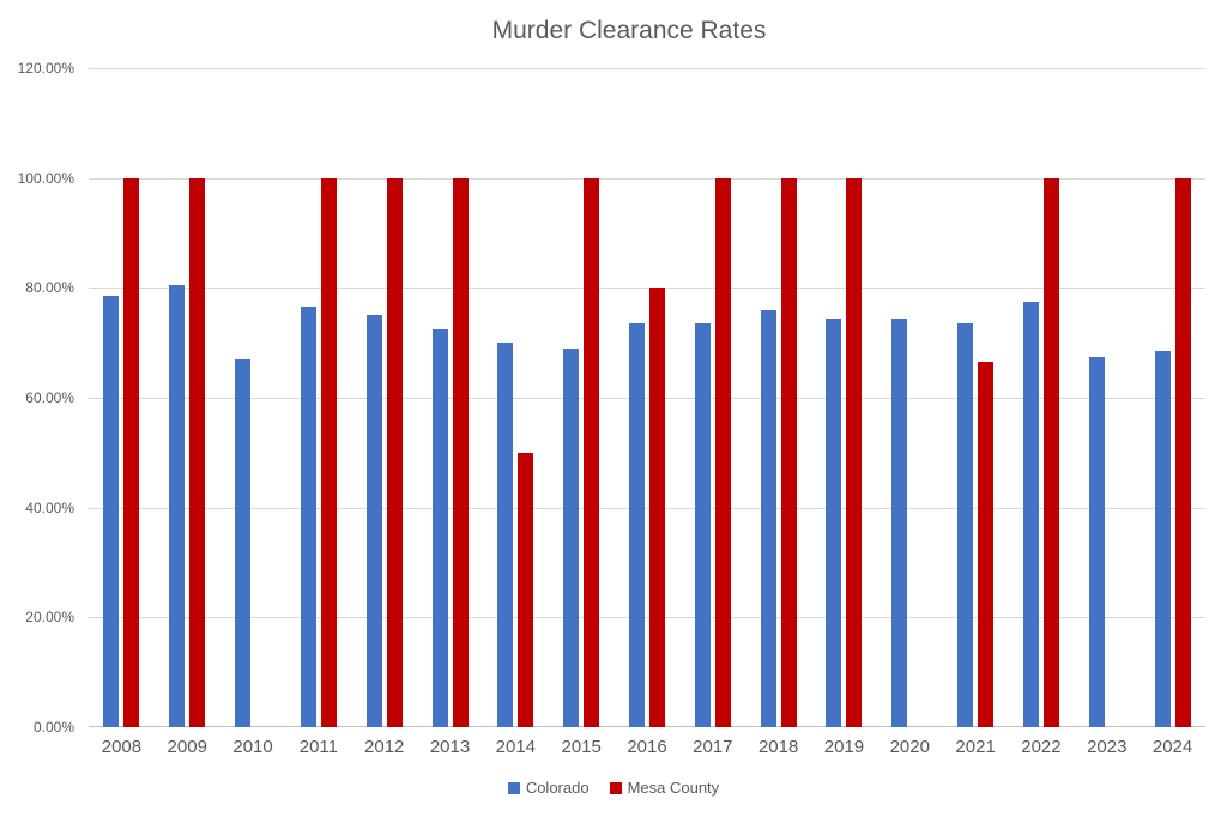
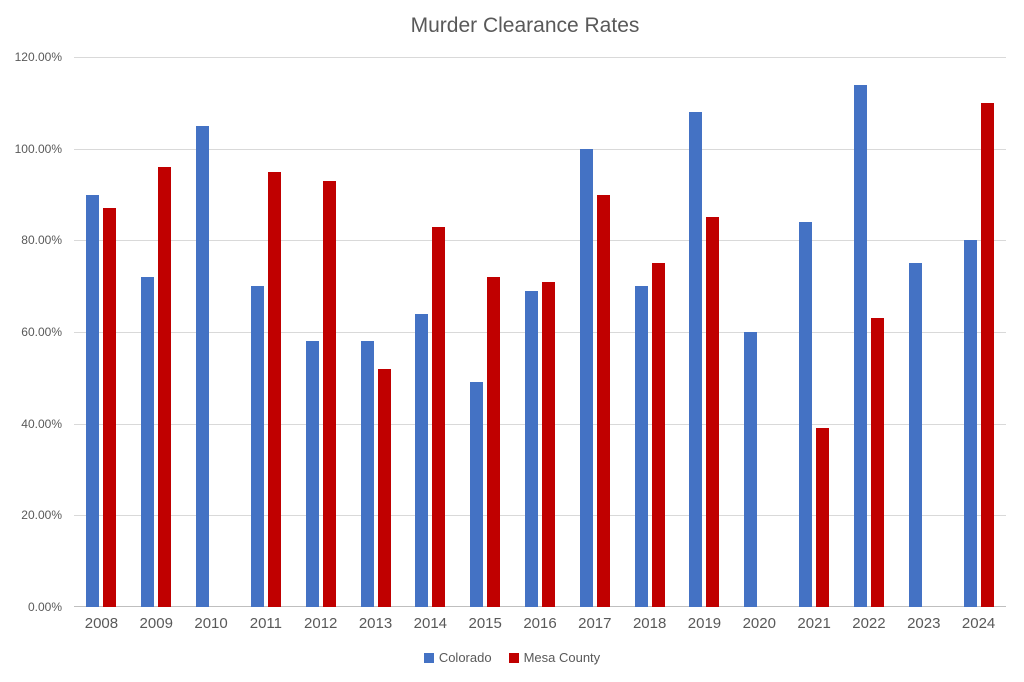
Colorado/2008: 78% -> 90%
Mesa County/2008: 100% -> 87%
Colorado/2009: 80% -> 72%
Mesa County/2009: 100% -> 96%
Colorado/2010: 67% -> 105%
Colorado/2011: 76% -> 70%
Mesa County/2011: 100% -> 95%
Colorado/2012: 75% -> 58%
Mesa County/2012: 100% -> 93%
Colorado/2013: 72% -> 58%
Mesa County/2013: 100% -> 52%
Colorado/2014: 70% -> 64%
Mesa County/2014: 50% -> 83%
Colorado/2015: 69% -> 49%
Mesa County/2015: 100% -> 72%
Colorado/2016: 74% -> 69%
Mesa County/2016: 80% -> 71%
Colorado/2017: 74% -> 100%
Mesa County/2017: 100% -> 90%
Colorado/2018: 76% -> 70%
Mesa County/2018: 100% -> 75%
Colorado/2019: 74% -> 108%
Mesa County/2019: 100% -> 85%
Colorado/2020: 74% -> 60%
Colorado/2021: 74% -> 84%
Mesa County/2021: 66% -> 39%
Colorado/2022: 78% -> 114%
Mesa County/2022: 100% -> 63%
Colorado/2023: 68% -> 75%
Colorado/2024: 68% -> 80%
Mesa County/2024: 100% -> 110%
